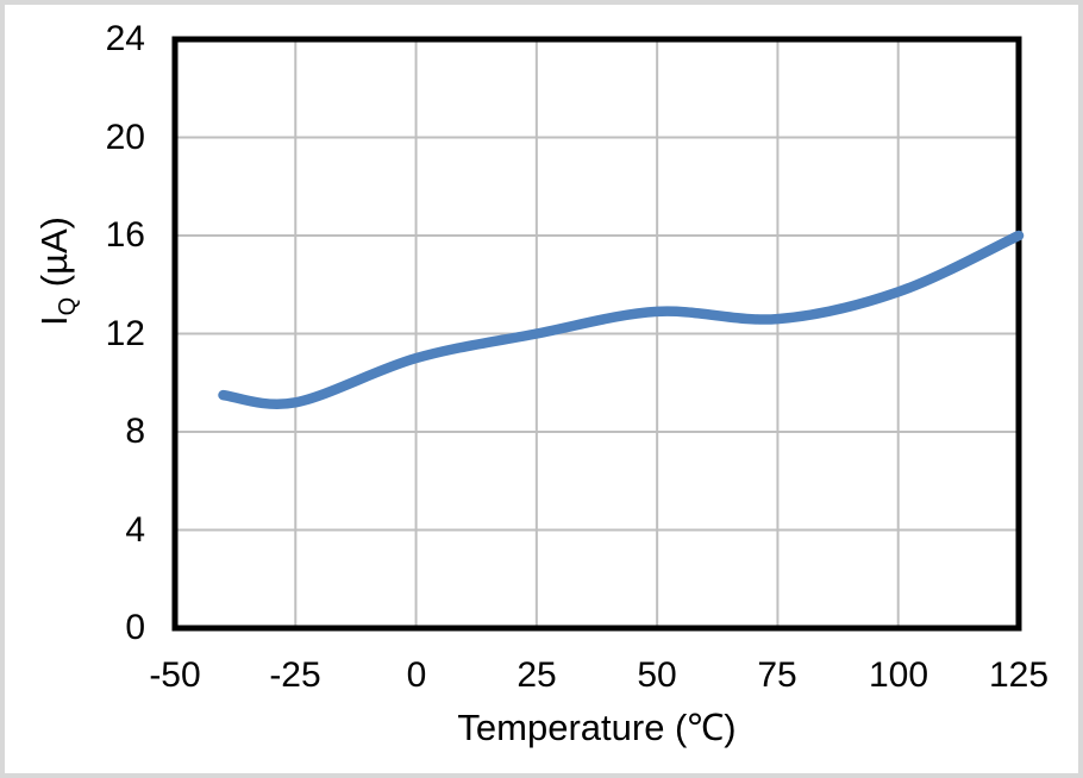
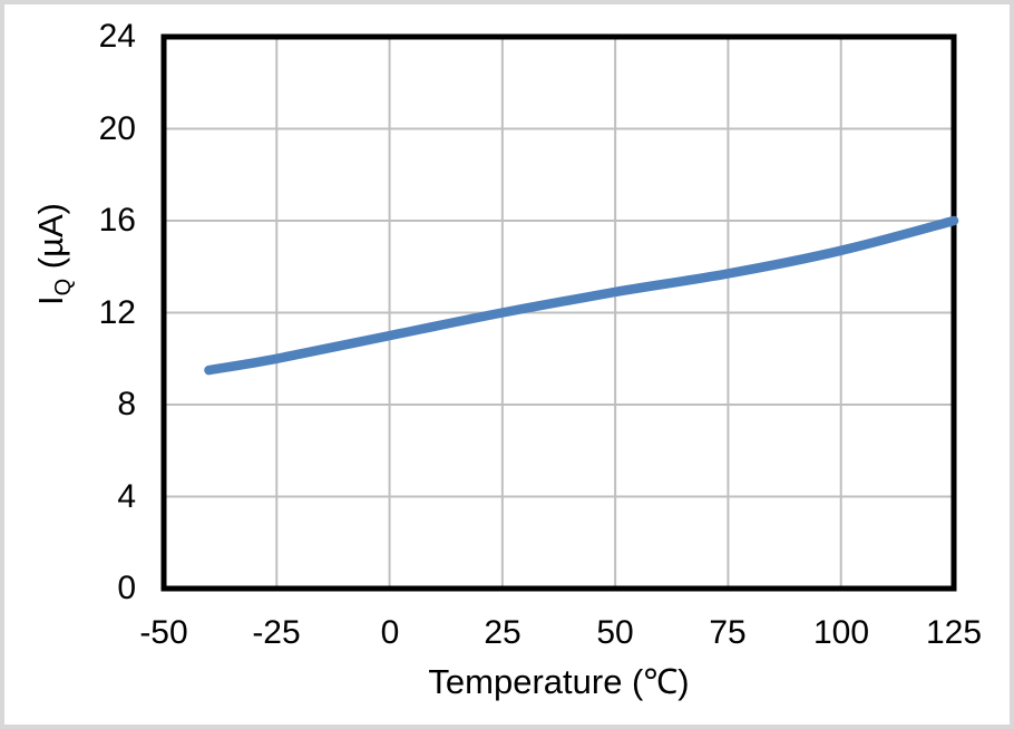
-25: 9.2 -> 10.0
75: 12.6 -> 13.7
100: 13.7 -> 14.7
